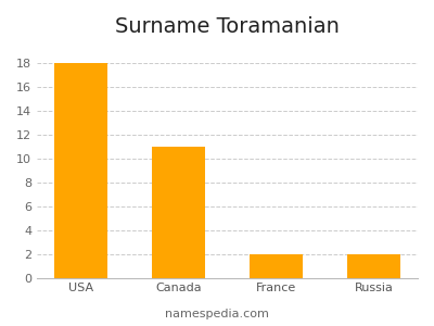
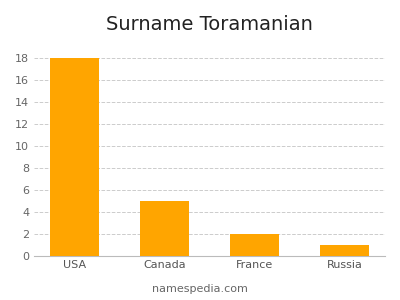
Canada: 11 -> 5
Russia: 2 -> 1
